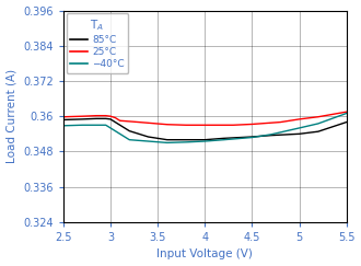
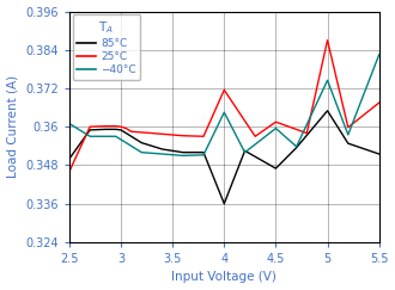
85°C/2.5: 0.3588 -> 0.3500
25°C/2.5: 0.3598 -> 0.3460
−40°C/2.5: 0.3568 -> 0.3610
85°C/4: 0.3520 -> 0.3360
25°C/4: 0.3570 -> 0.3715
−40°C/4: 0.3515 -> 0.3645
85°C/4.5: 0.3530 -> 0.3470
25°C/4.5: 0.3573 -> 0.3615
−40°C/4.5: 0.3528 -> 0.3595
85°C/5: 0.3540 -> 0.3650
25°C/5: 0.3590 -> 0.3870
−40°C/5: 0.3560 -> 0.3745
85°C/5.5: 0.3580 -> 0.3515
25°C/5.5: 0.3615 -> 0.3675
−40°C/5.5: 0.3610 -> 0.3825
